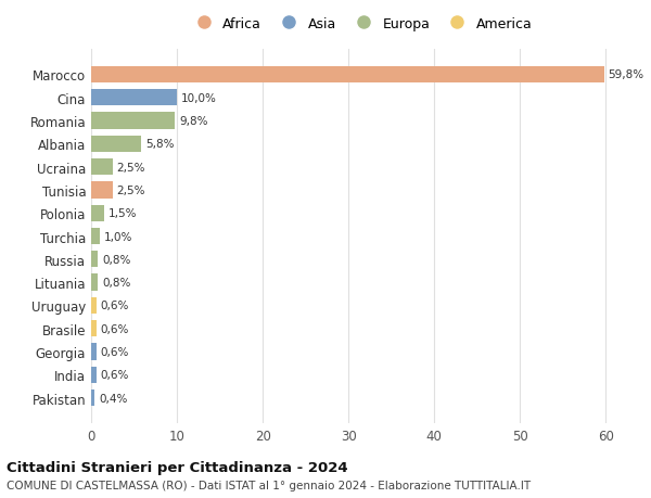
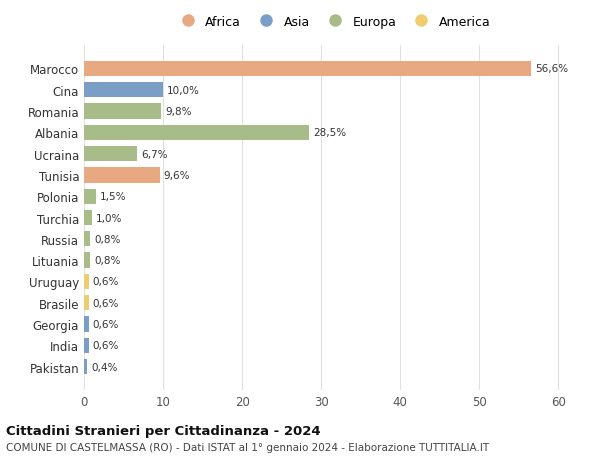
Marocco: 59,8% -> 56,6%
Albania: 5,8% -> 28,5%
Ucraina: 2,5% -> 6,7%
Tunisia: 2,5% -> 9,6%
